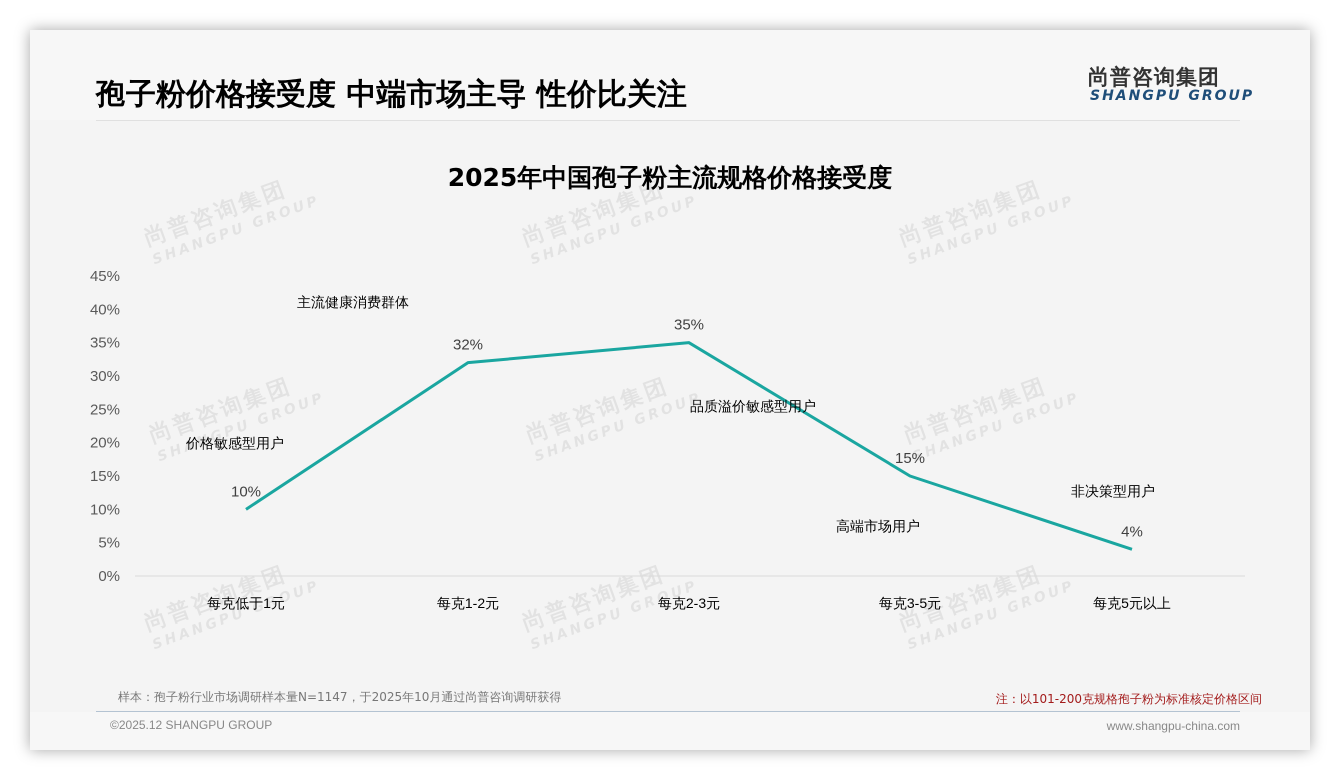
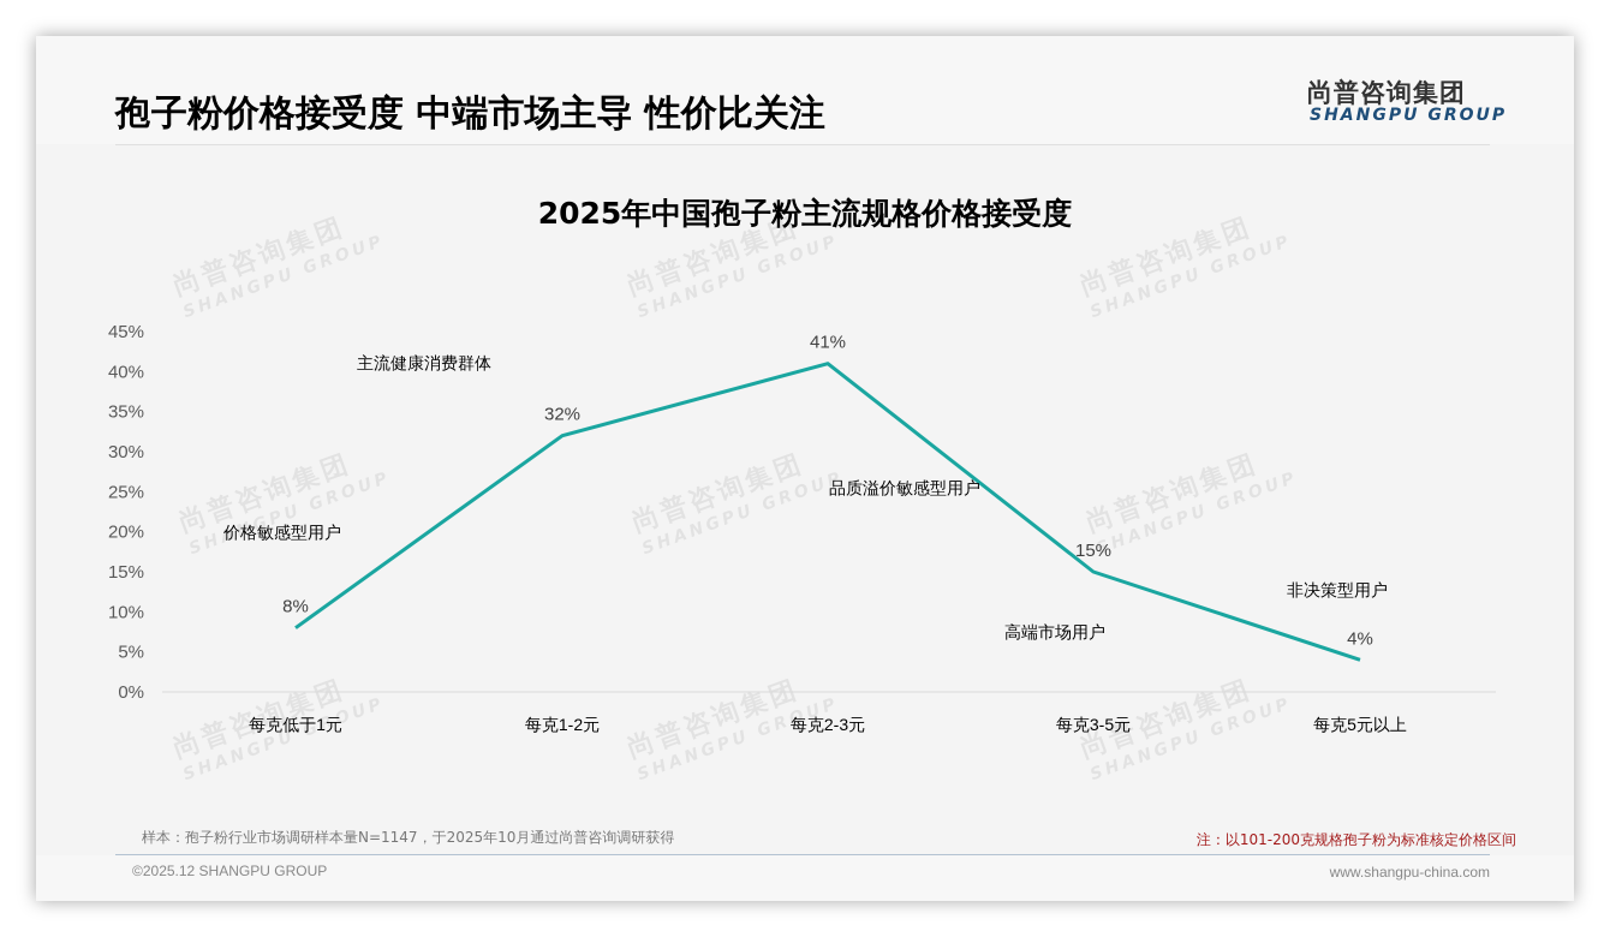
每克低于1元: 10% -> 8%
每克2-3元: 35% -> 41%
